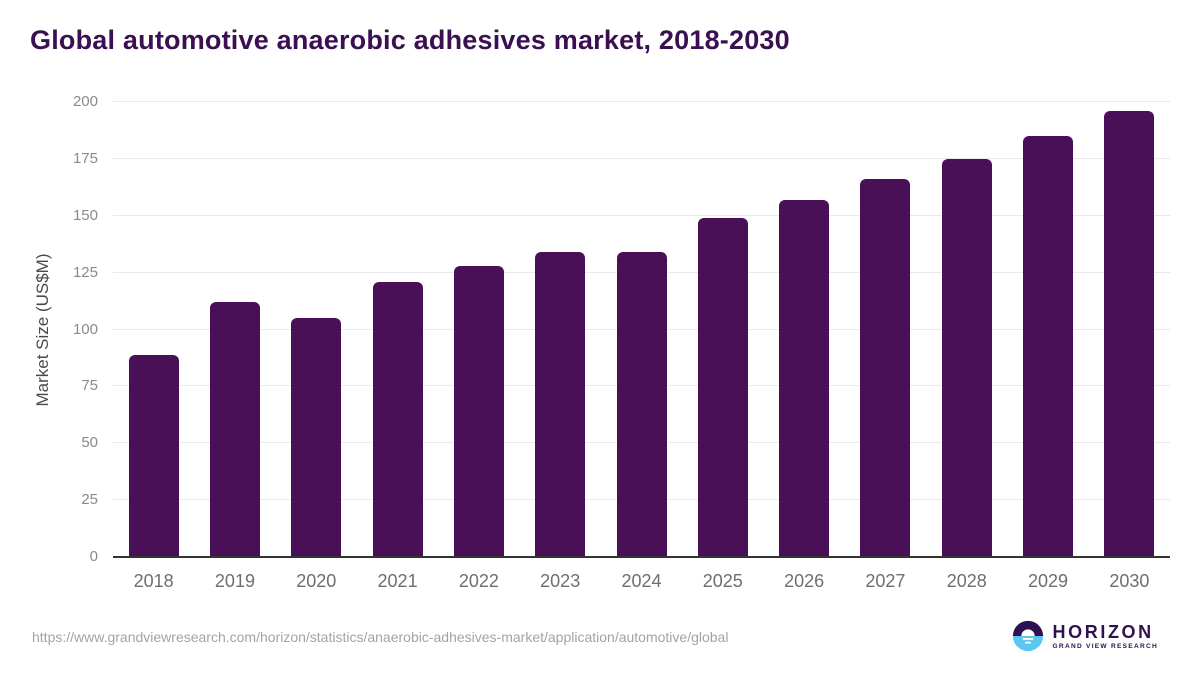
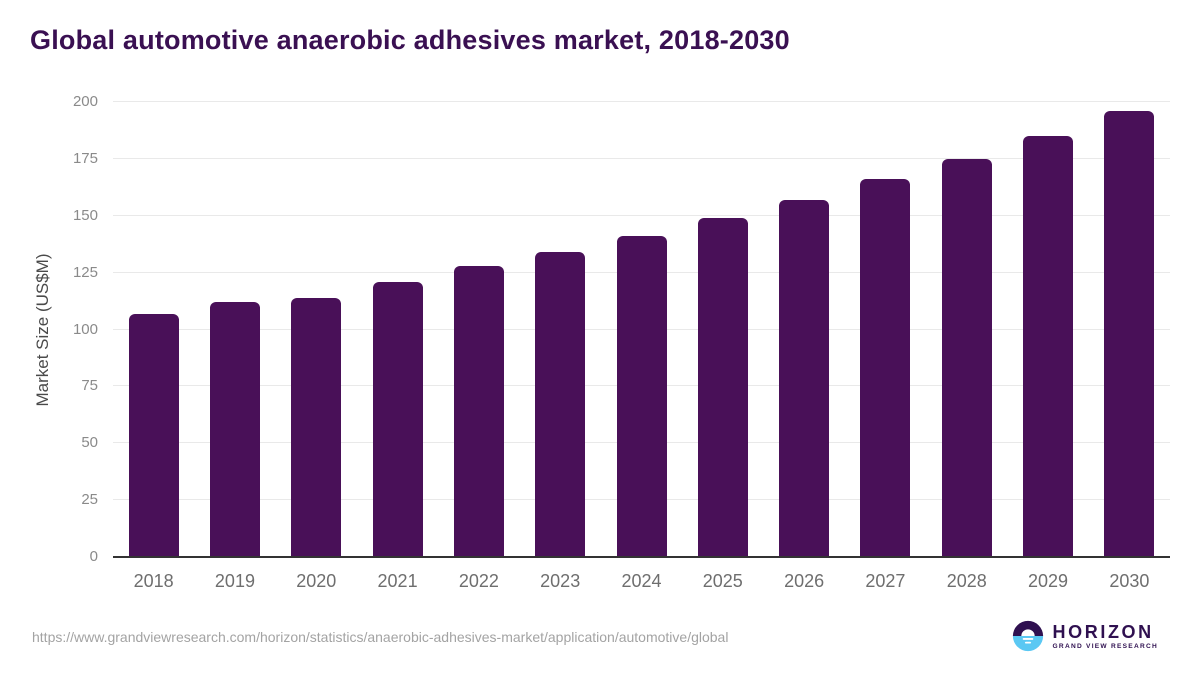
2018: 89 -> 107
2020: 105 -> 114
2024: 134 -> 141
